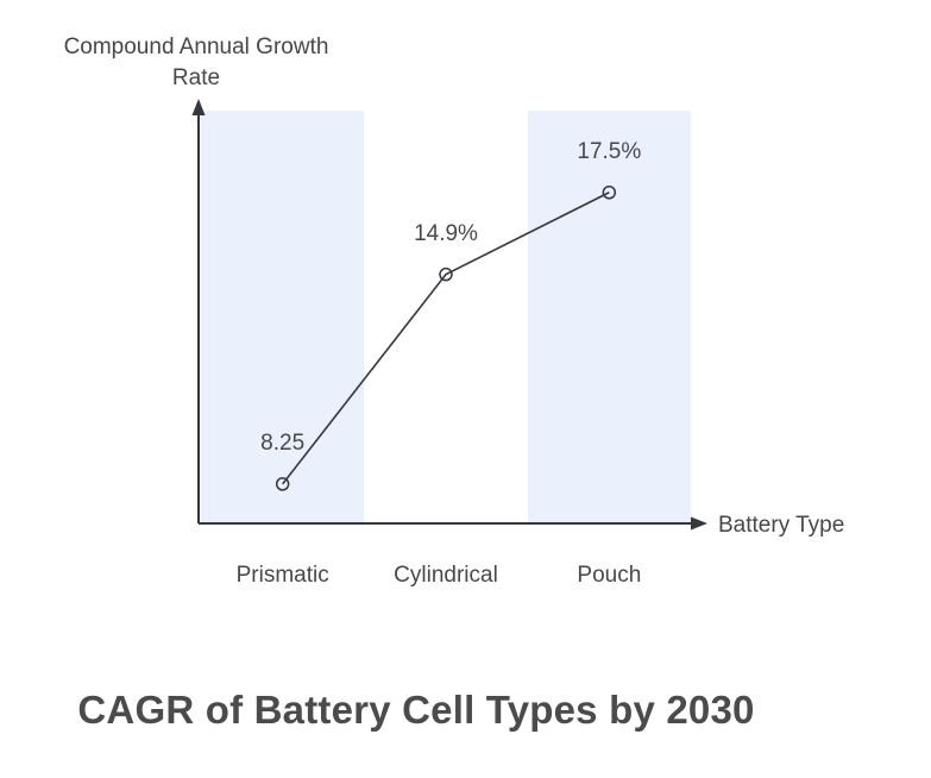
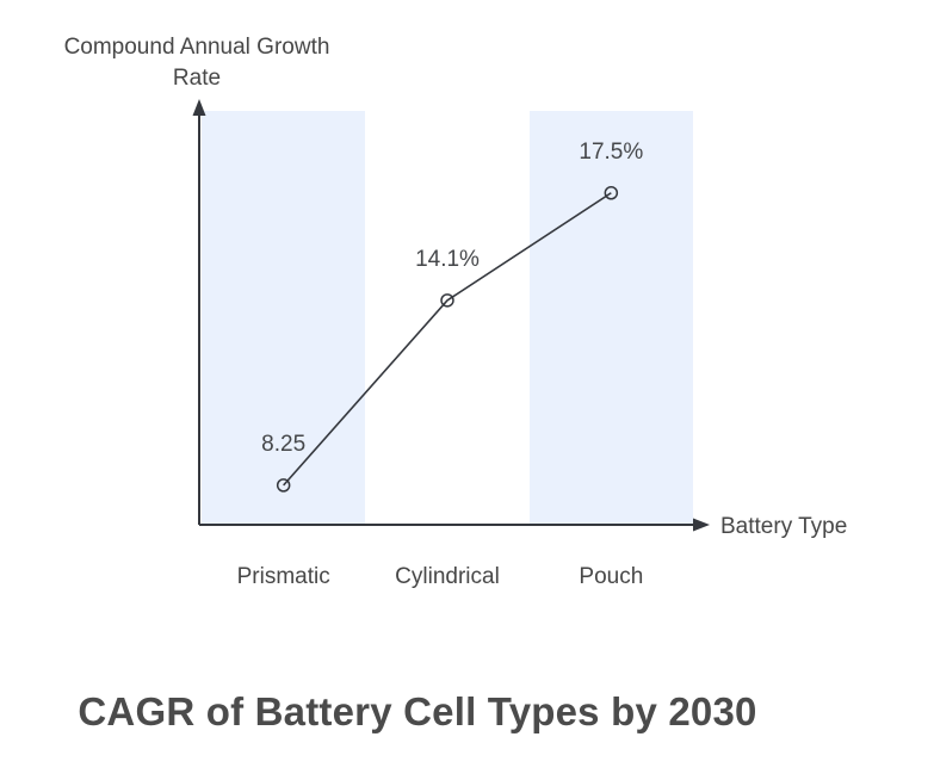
Cylindrical: 14.9% -> 14.1%
